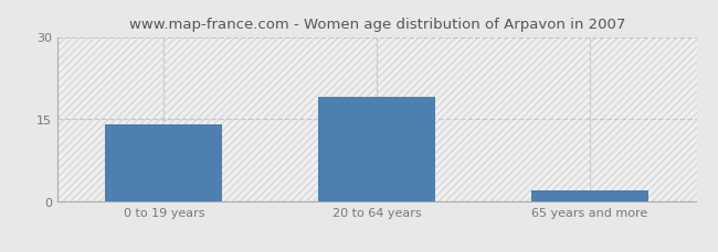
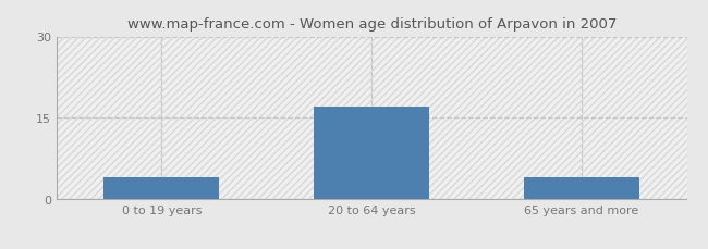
0 to 19 years: 14 -> 4
20 to 64 years: 19 -> 17
65 years and more: 2 -> 4
